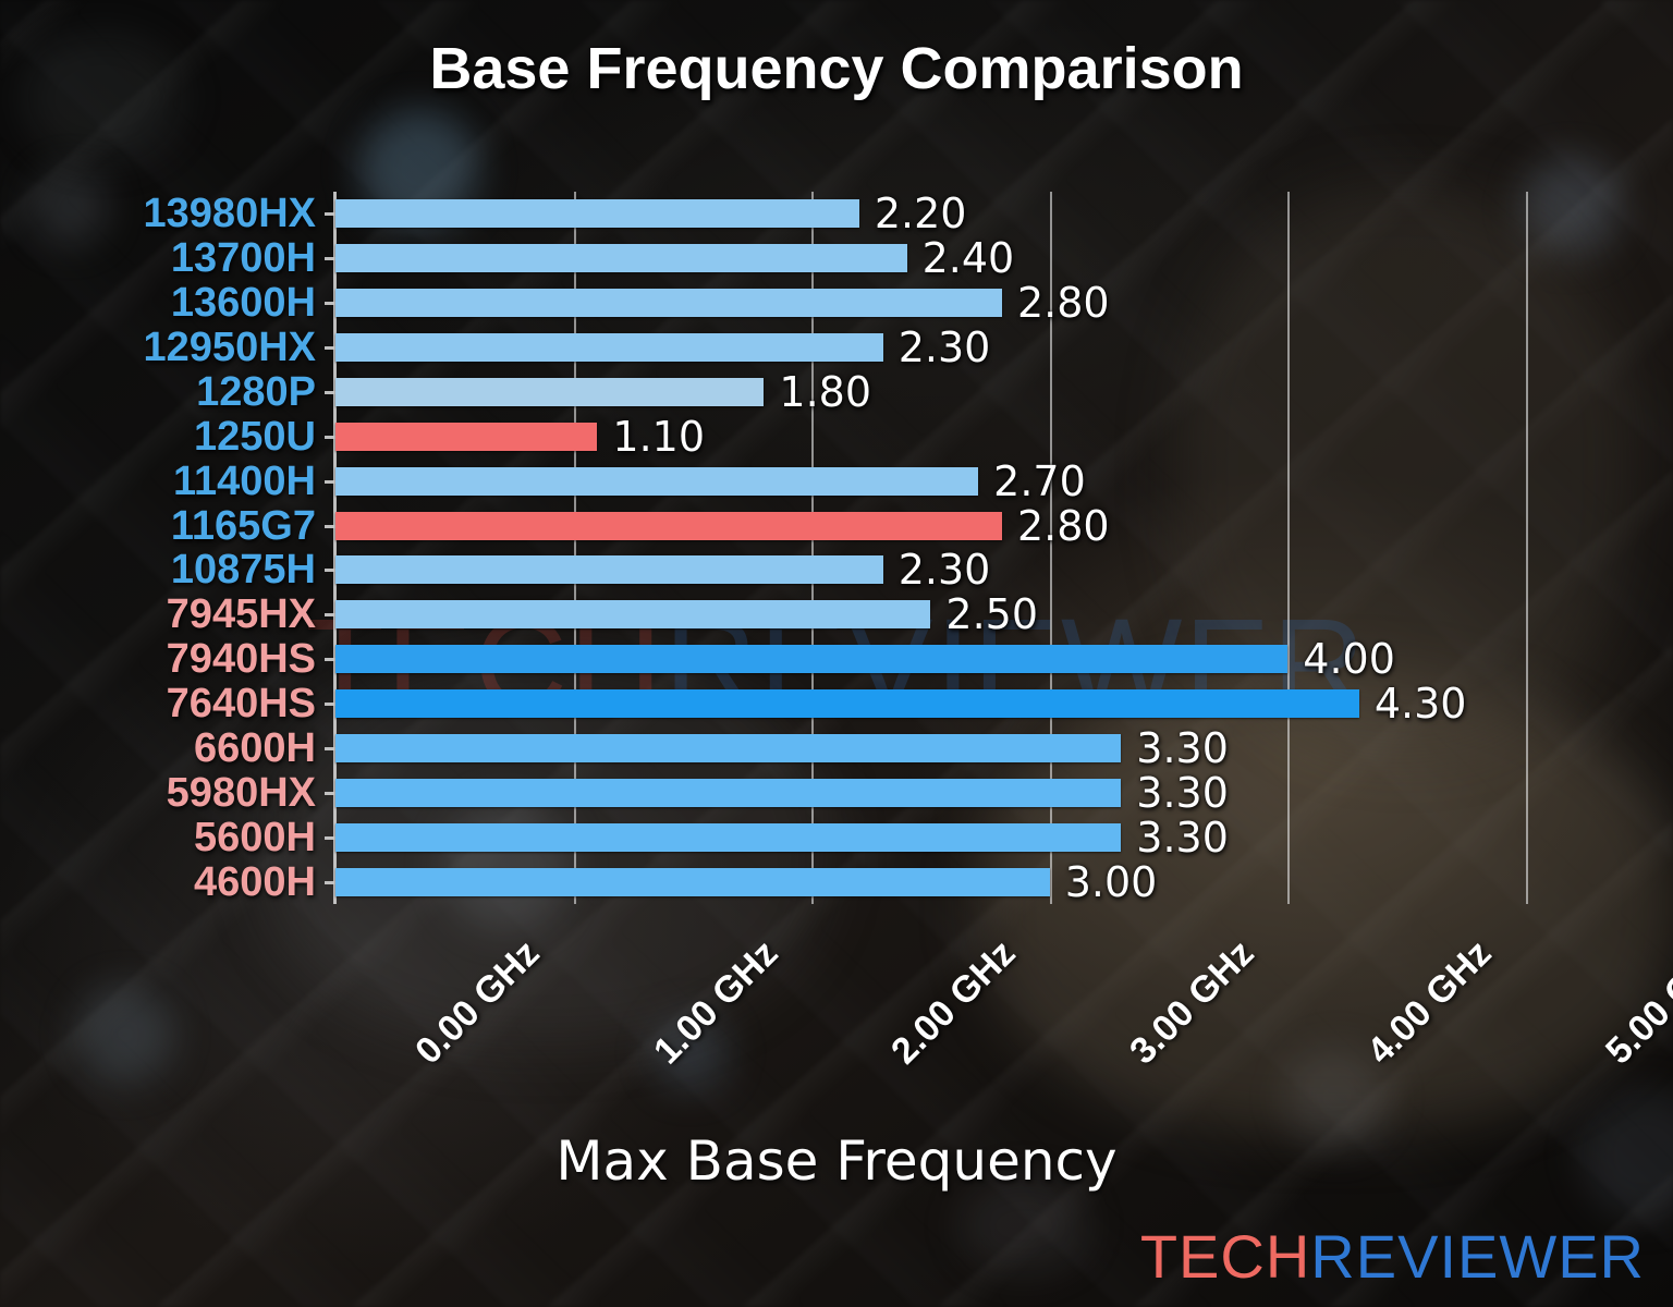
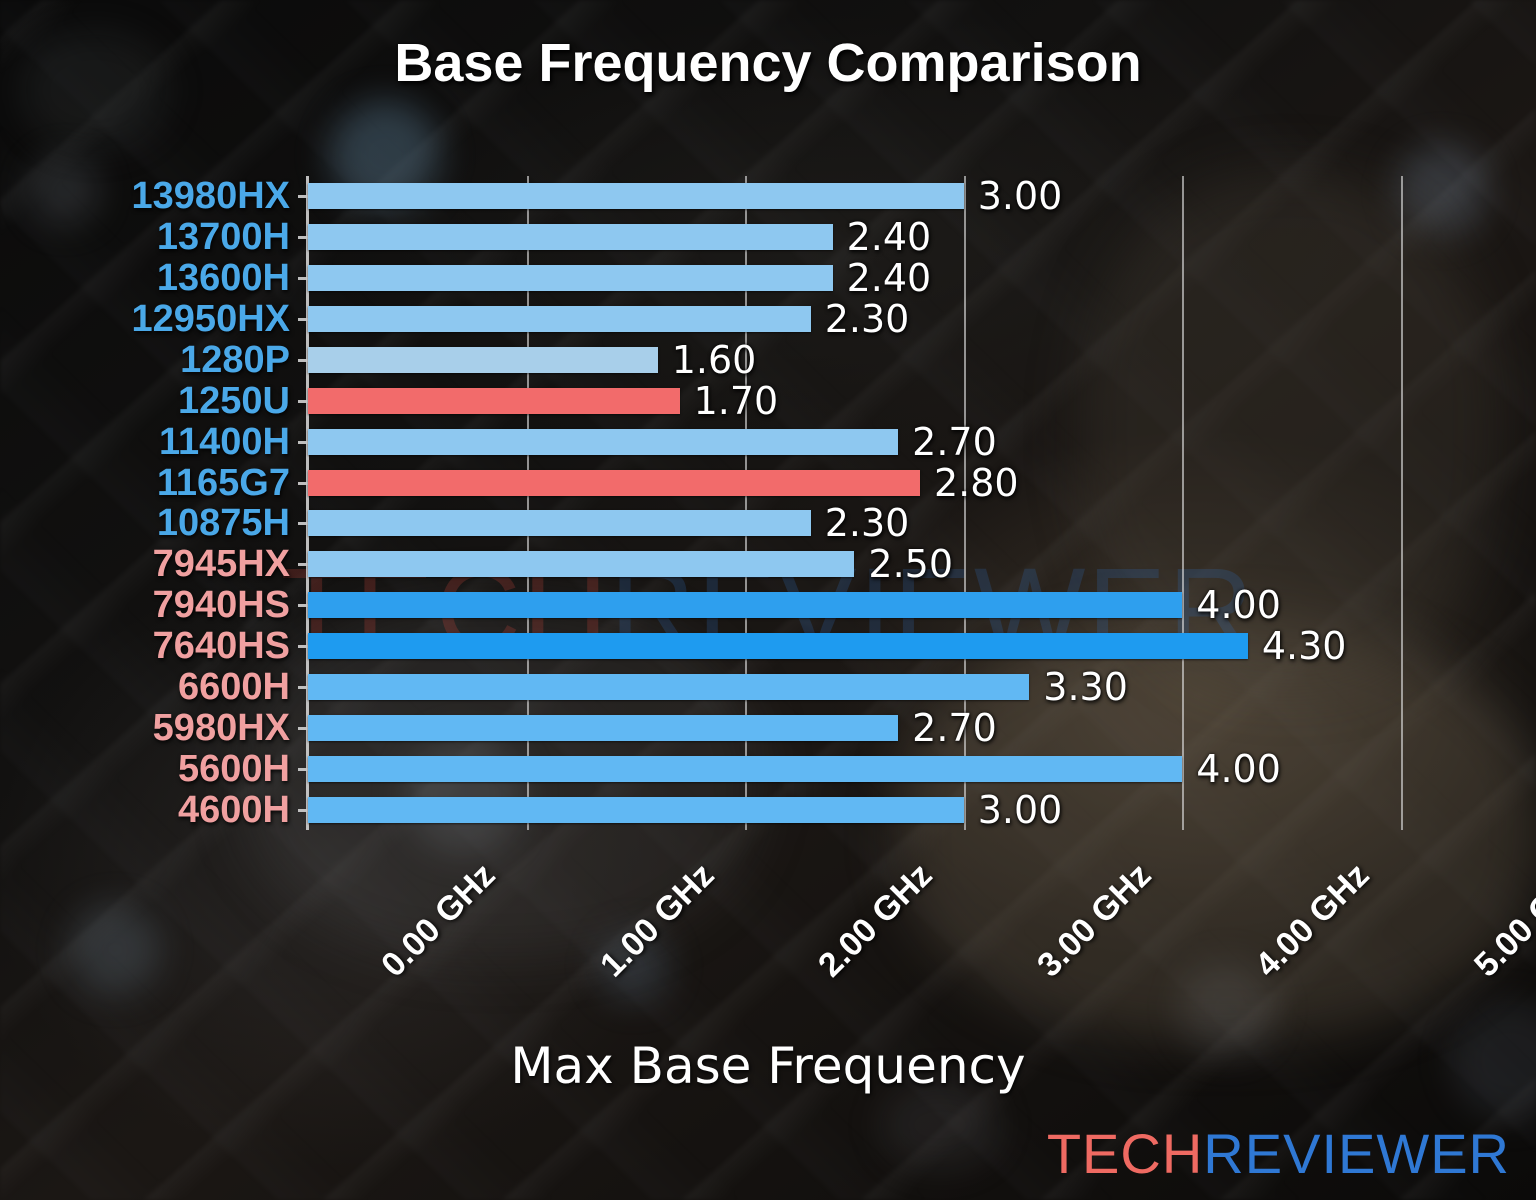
13980HX: 2.20 -> 3.00
13600H: 2.80 -> 2.40
1280P: 1.80 -> 1.60
1250U: 1.10 -> 1.70
5980HX: 3.30 -> 2.70
5600H: 3.30 -> 4.00
